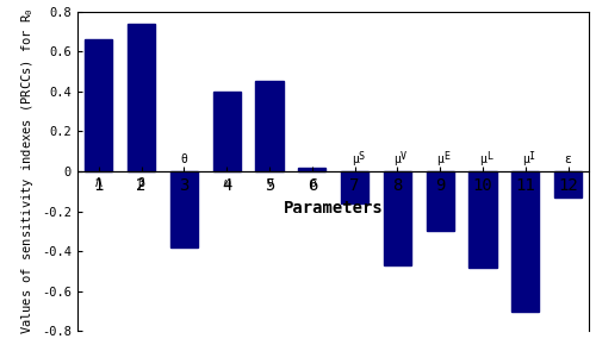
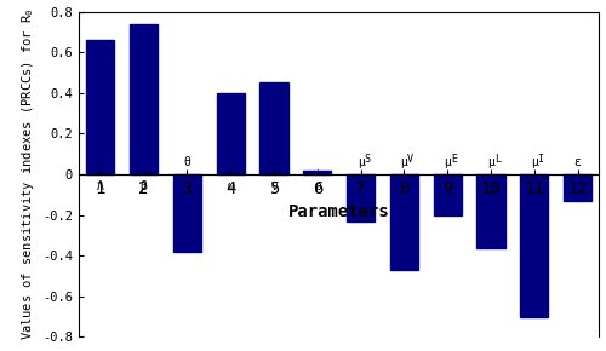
7: -0.16 -> -0.23
9: -0.30 -> -0.20
10: -0.48 -> -0.36
